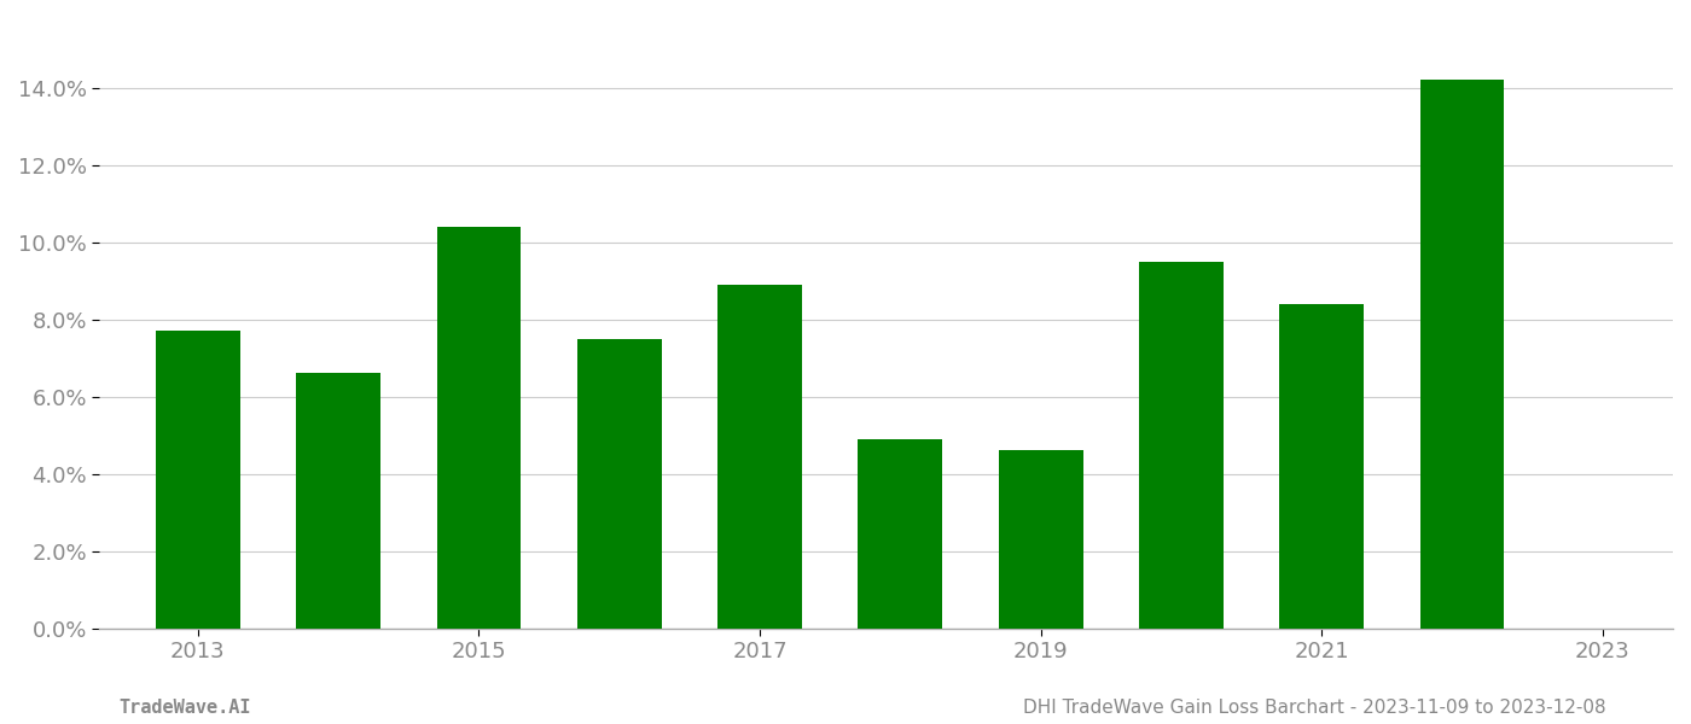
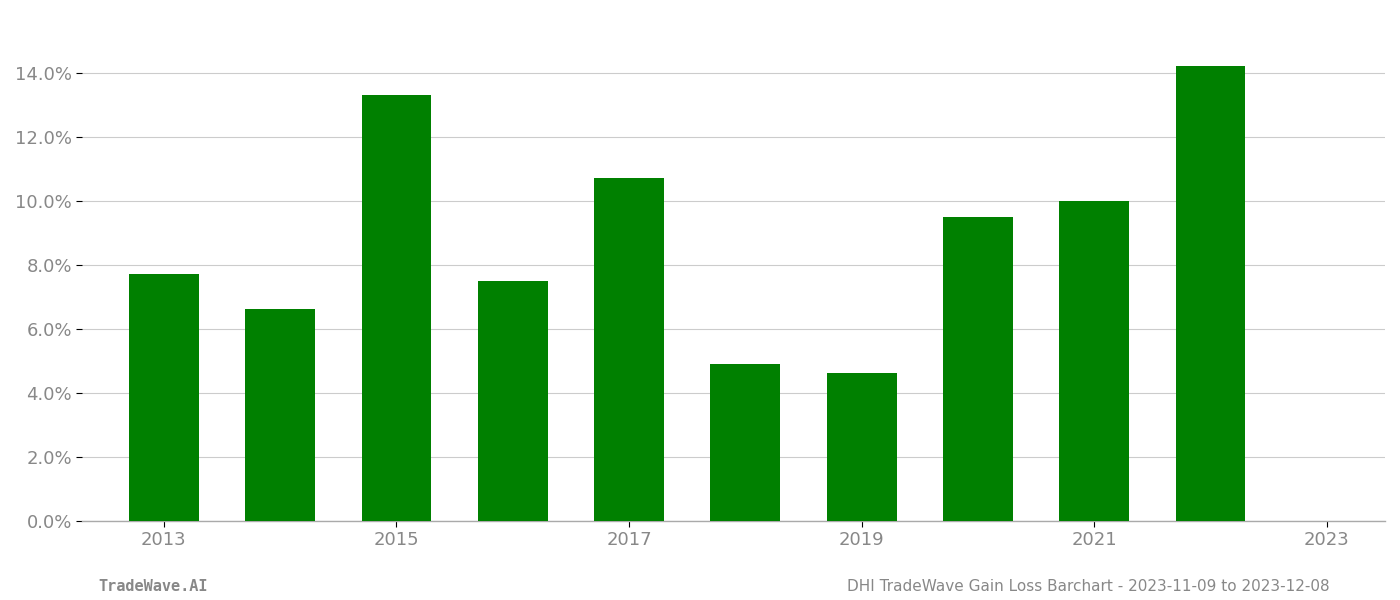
2015: 10.4% -> 13.3%
2017: 8.9% -> 10.7%
2021: 8.4% -> 10.0%
